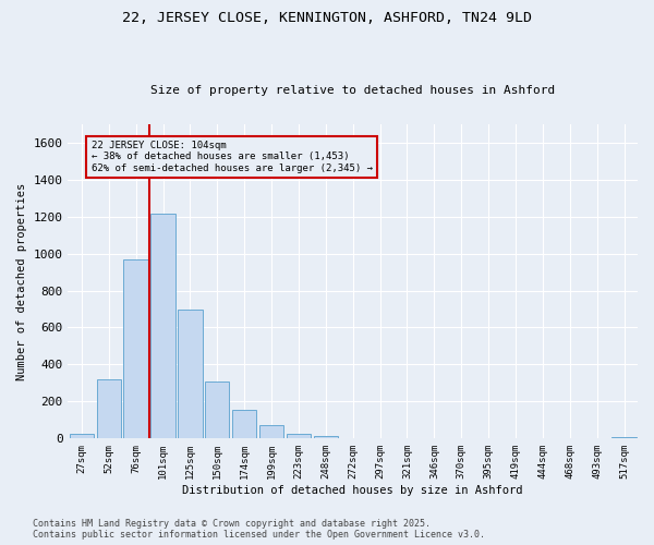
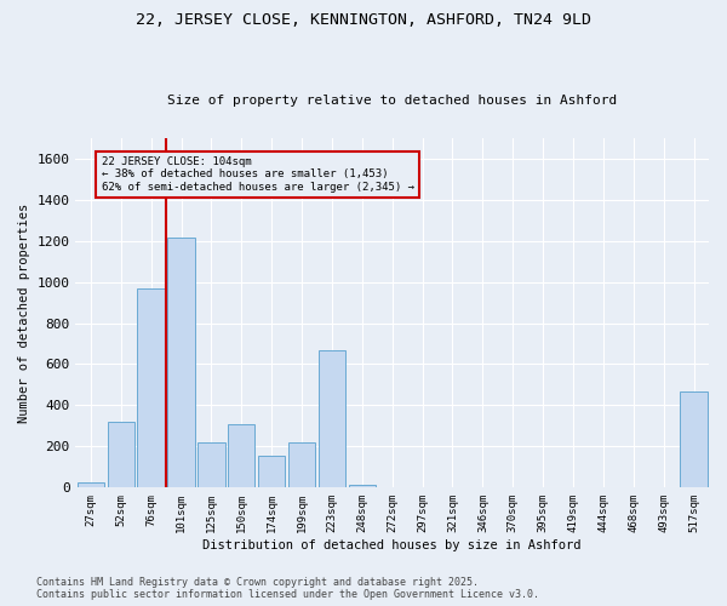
125sqm: 700 -> 220
199sqm: 70 -> 220
223sqm: 20 -> 670
517sqm: 10 -> 470
